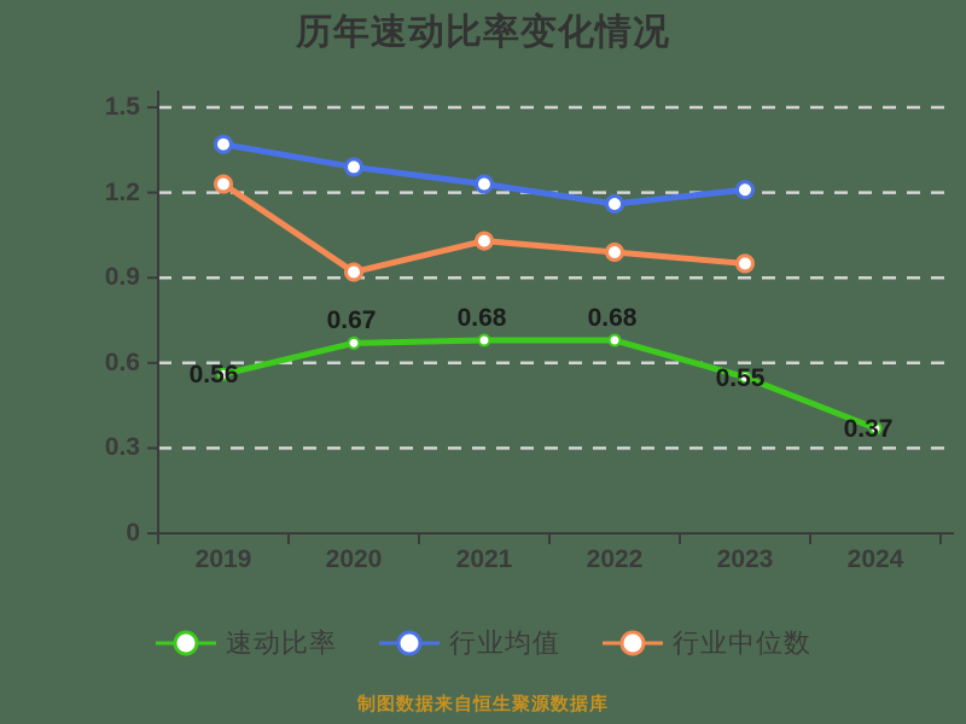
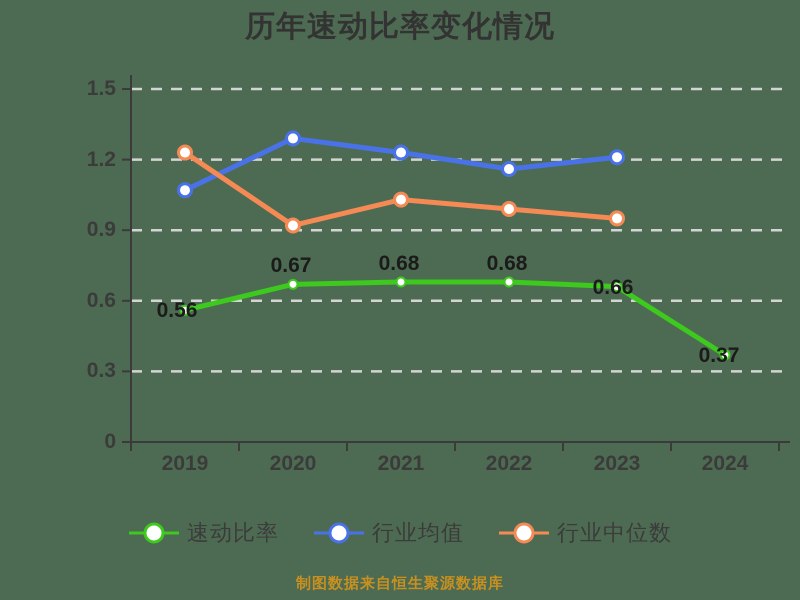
行业均值/2019: 1.37 -> 1.07
速动比率/2023: 0.55 -> 0.66
